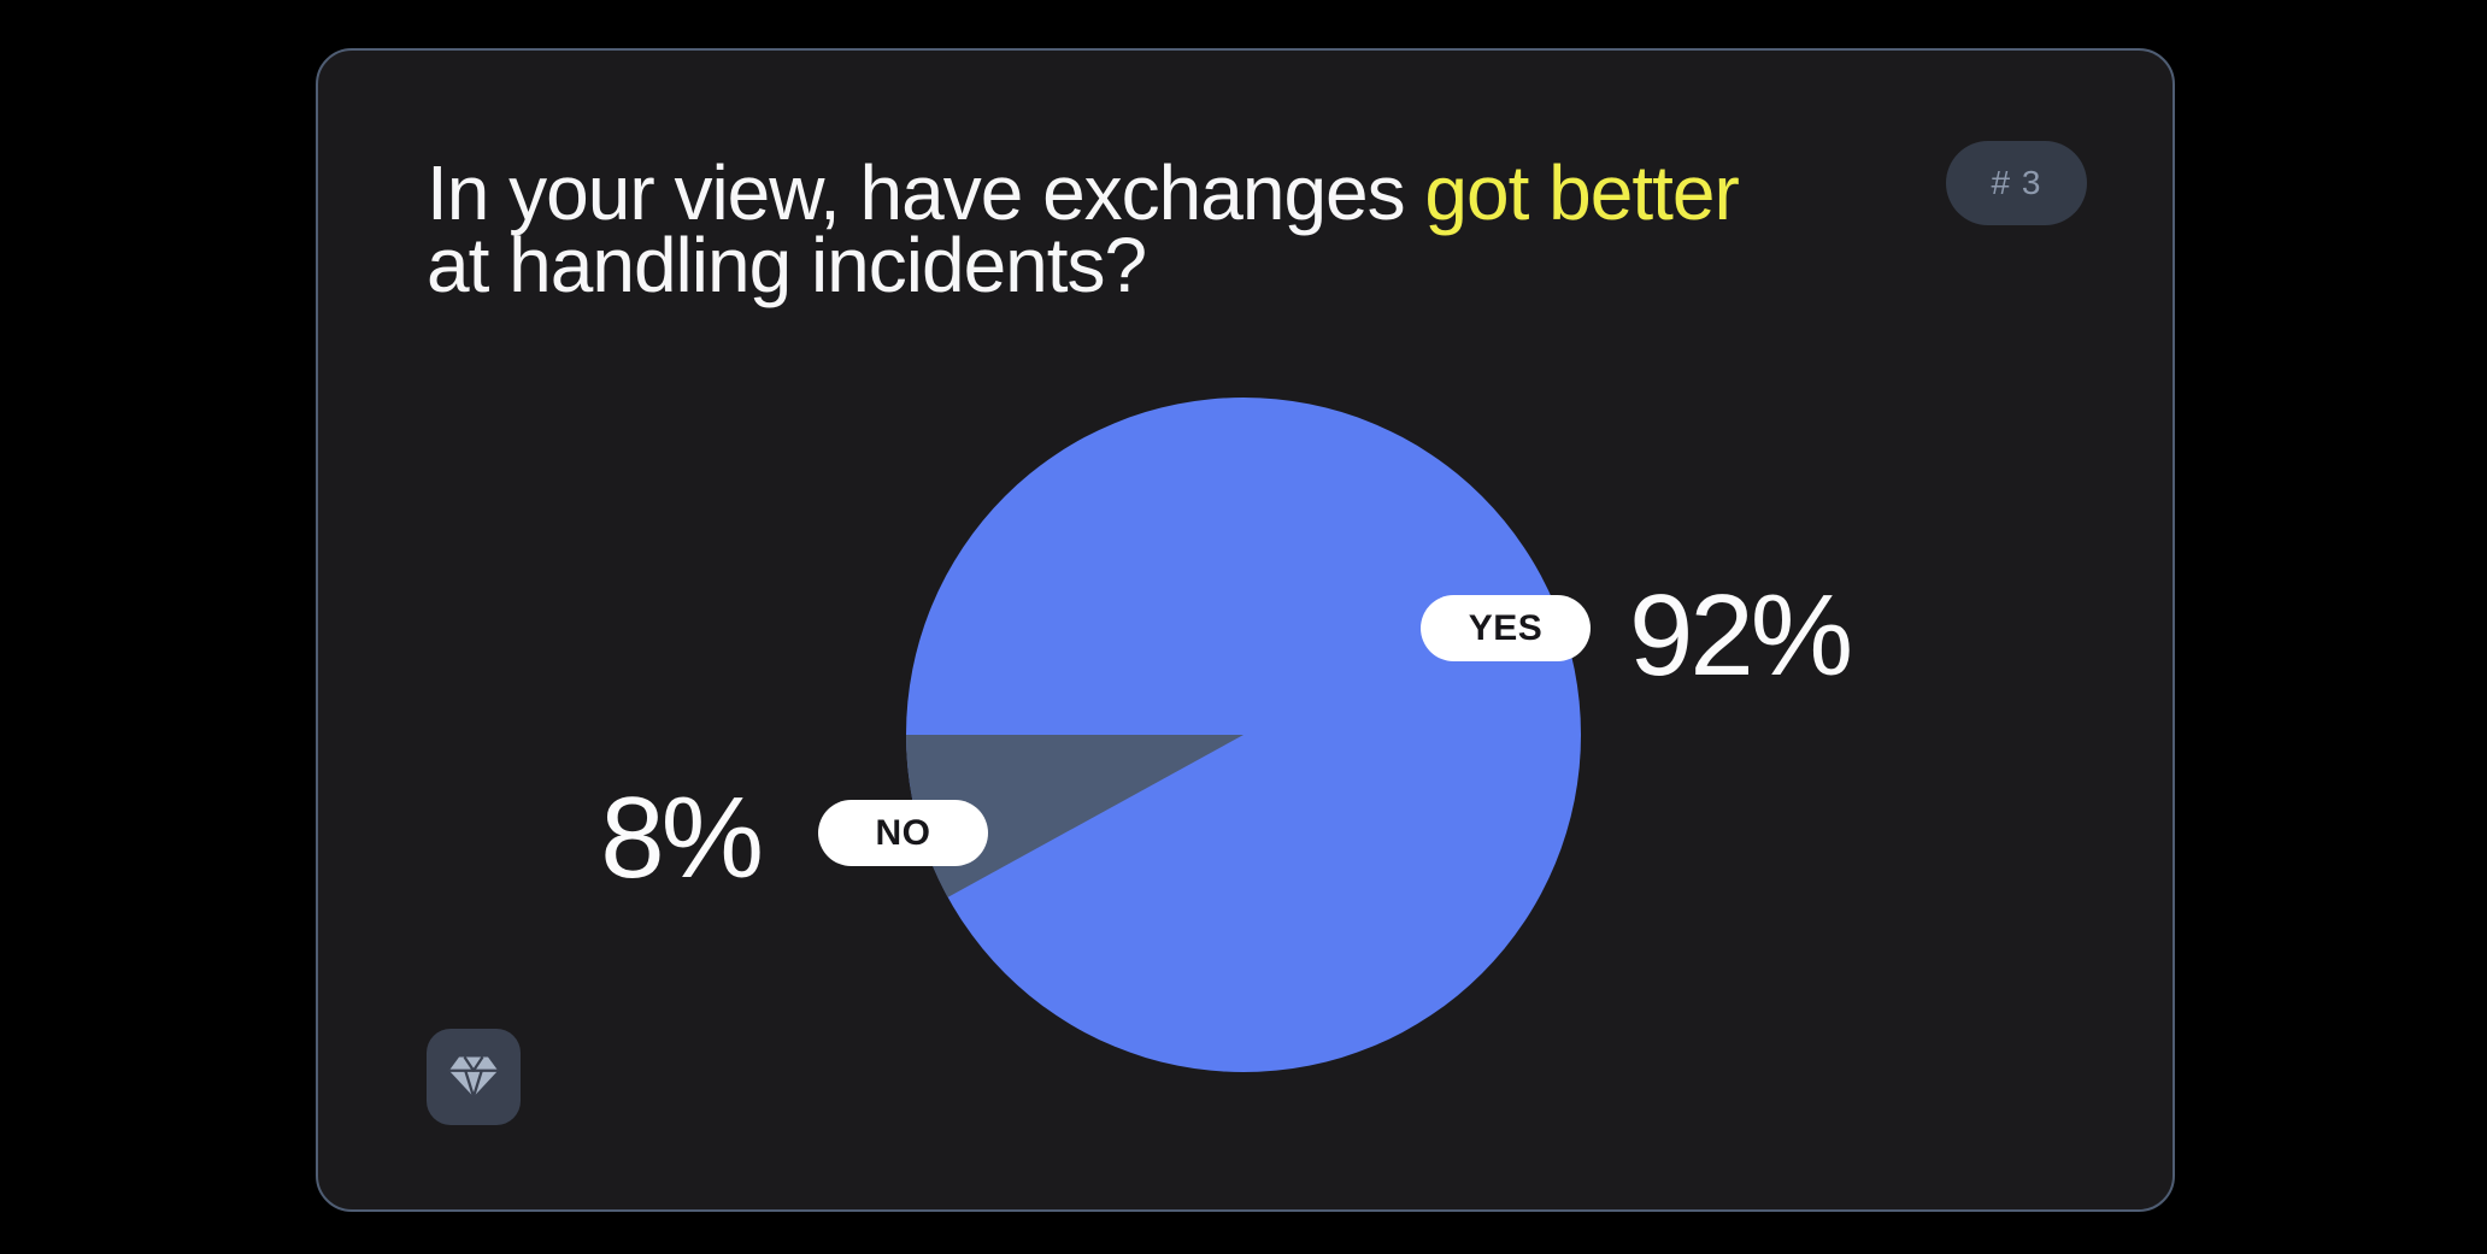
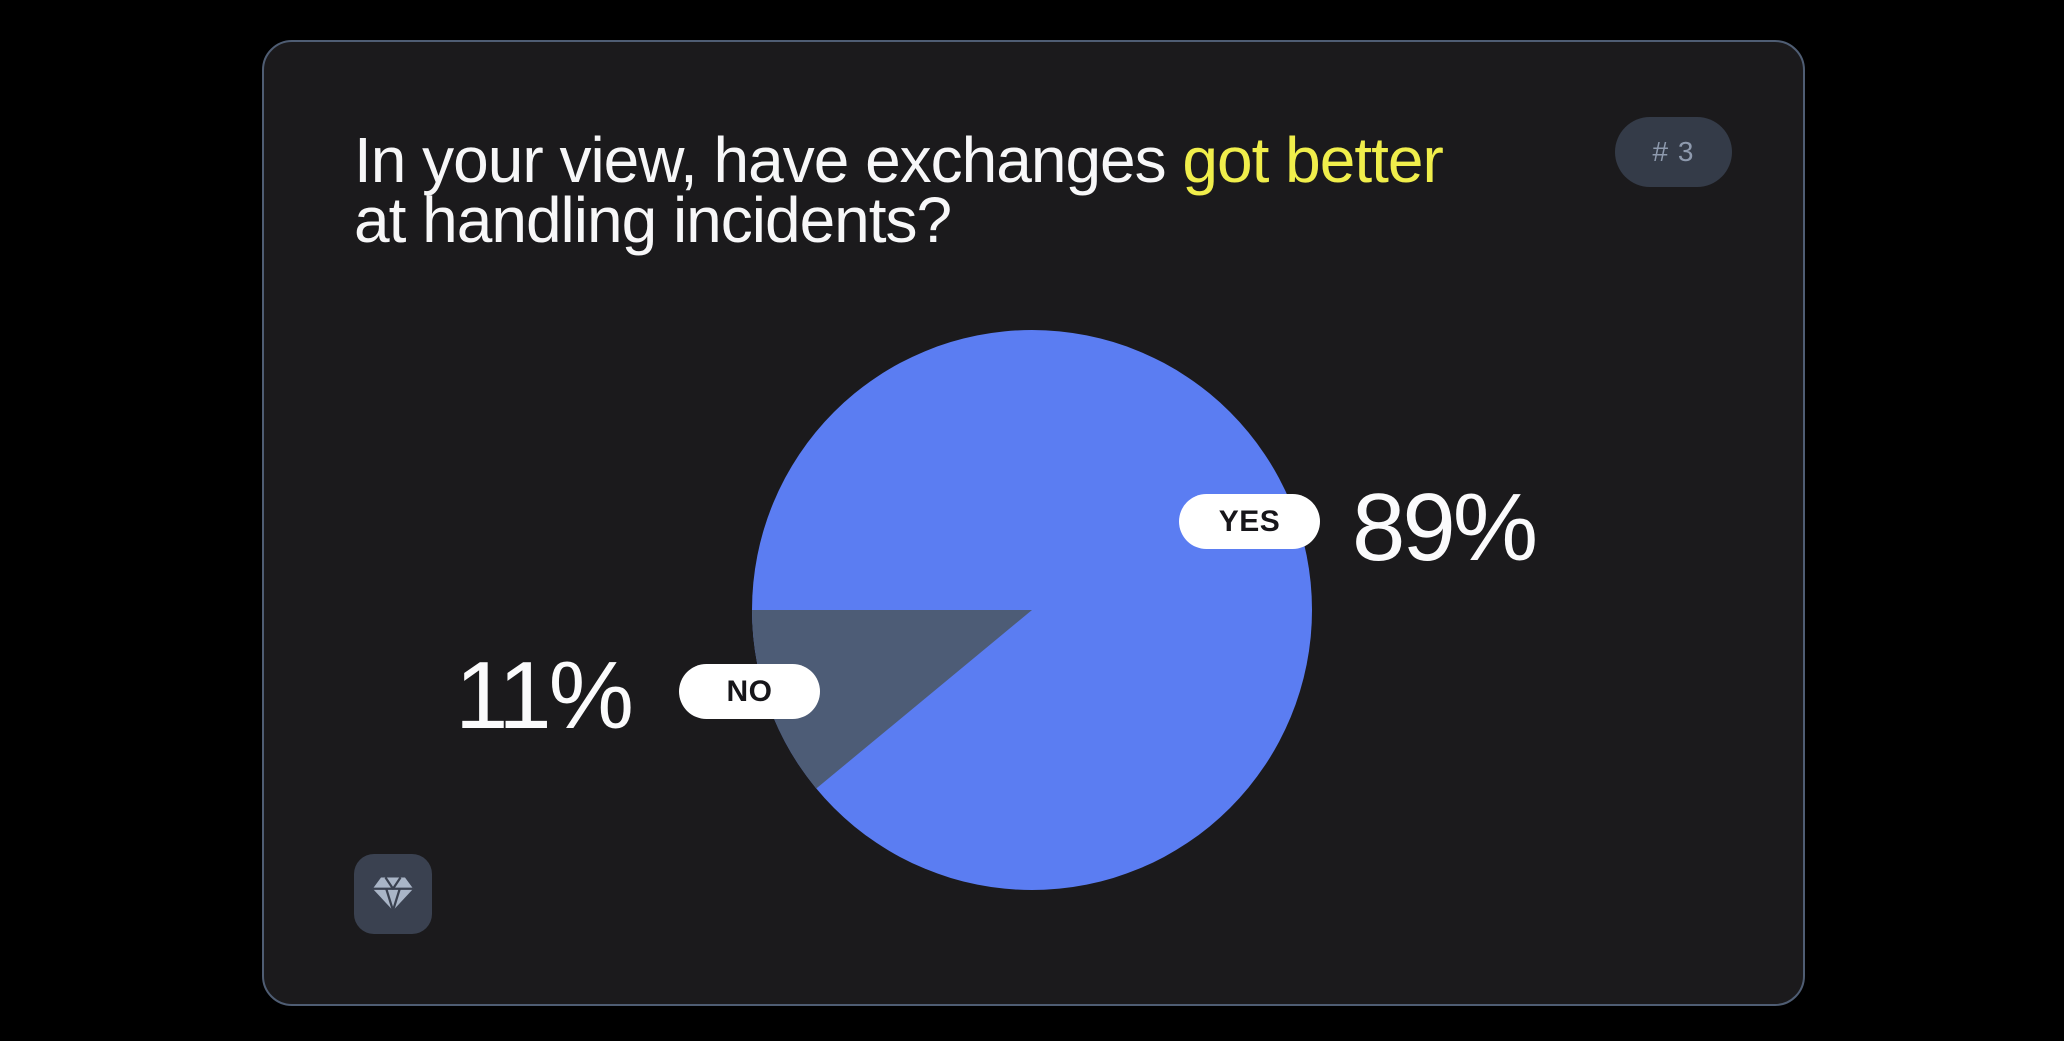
YES: 92% -> 89%
NO: 8% -> 11%
